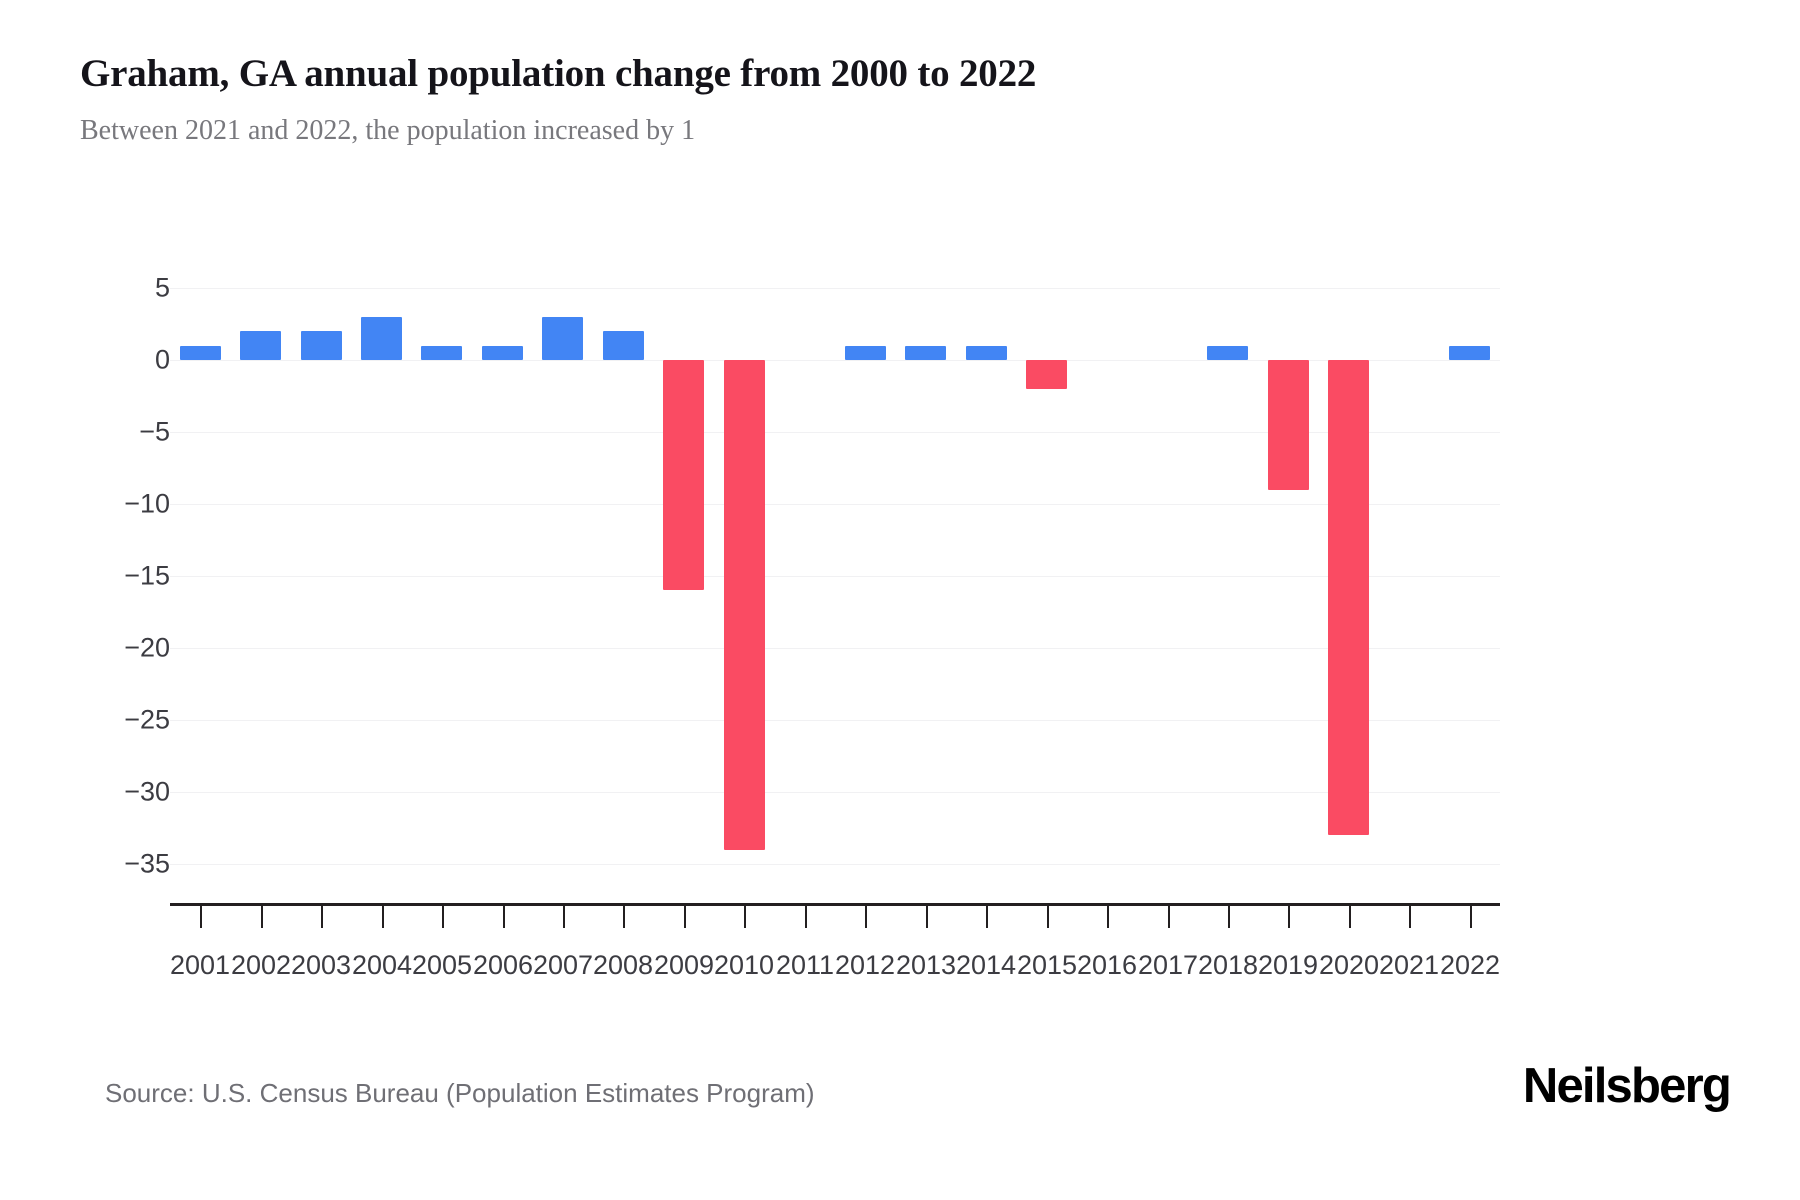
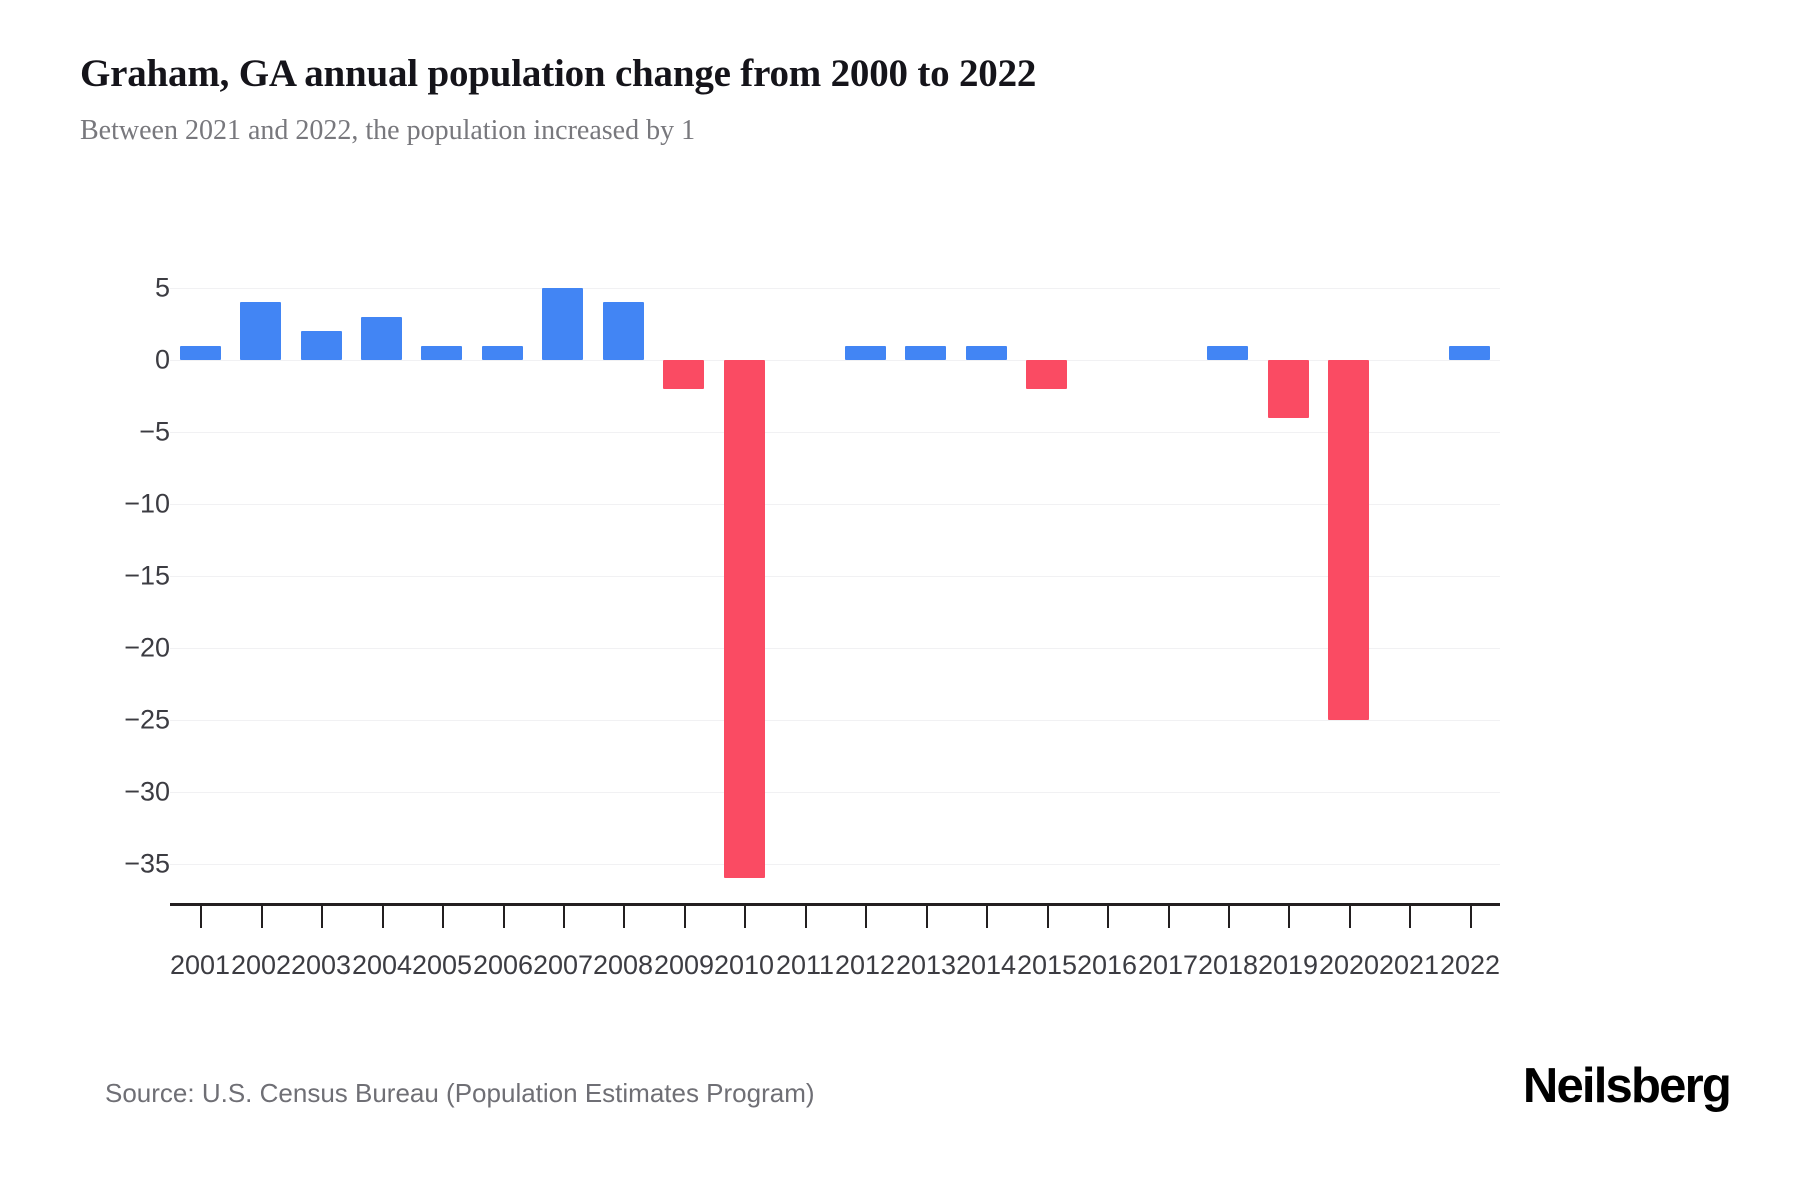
2002: 2 -> 4
2007: 3 -> 5
2008: 2 -> 4
2009: -16 -> -2
2010: -34 -> -36
2019: -9 -> -4
2020: -33 -> -25
